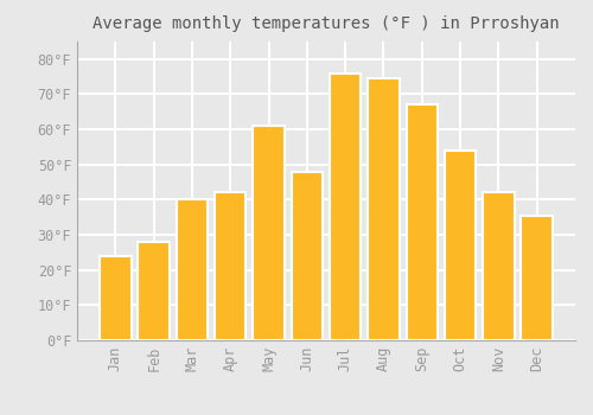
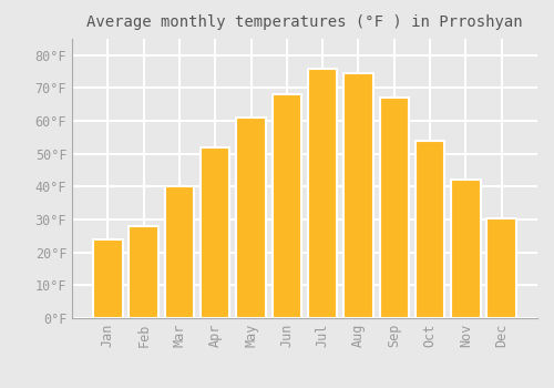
Apr: 42.0°F -> 52.0°F
Jun: 48.0°F -> 68.0°F
Dec: 35.5°F -> 30.5°F
